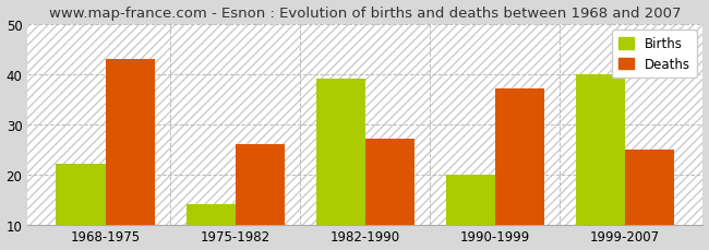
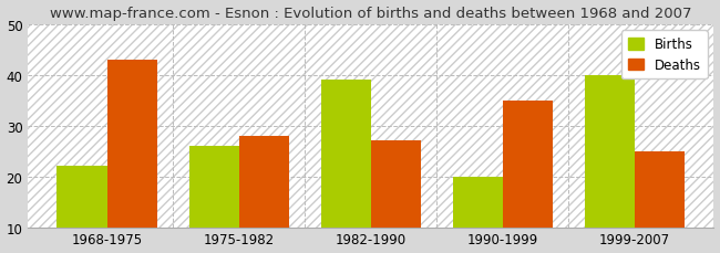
Births/1975-1982: 14 -> 26
Deaths/1975-1982: 26 -> 28
Deaths/1990-1999: 37 -> 35
